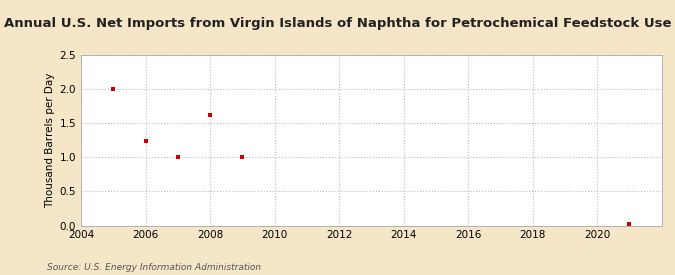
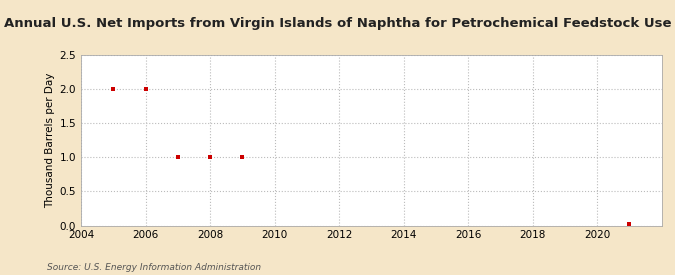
2006: 1.24 -> 2.00
2008: 1.62 -> 1.00
